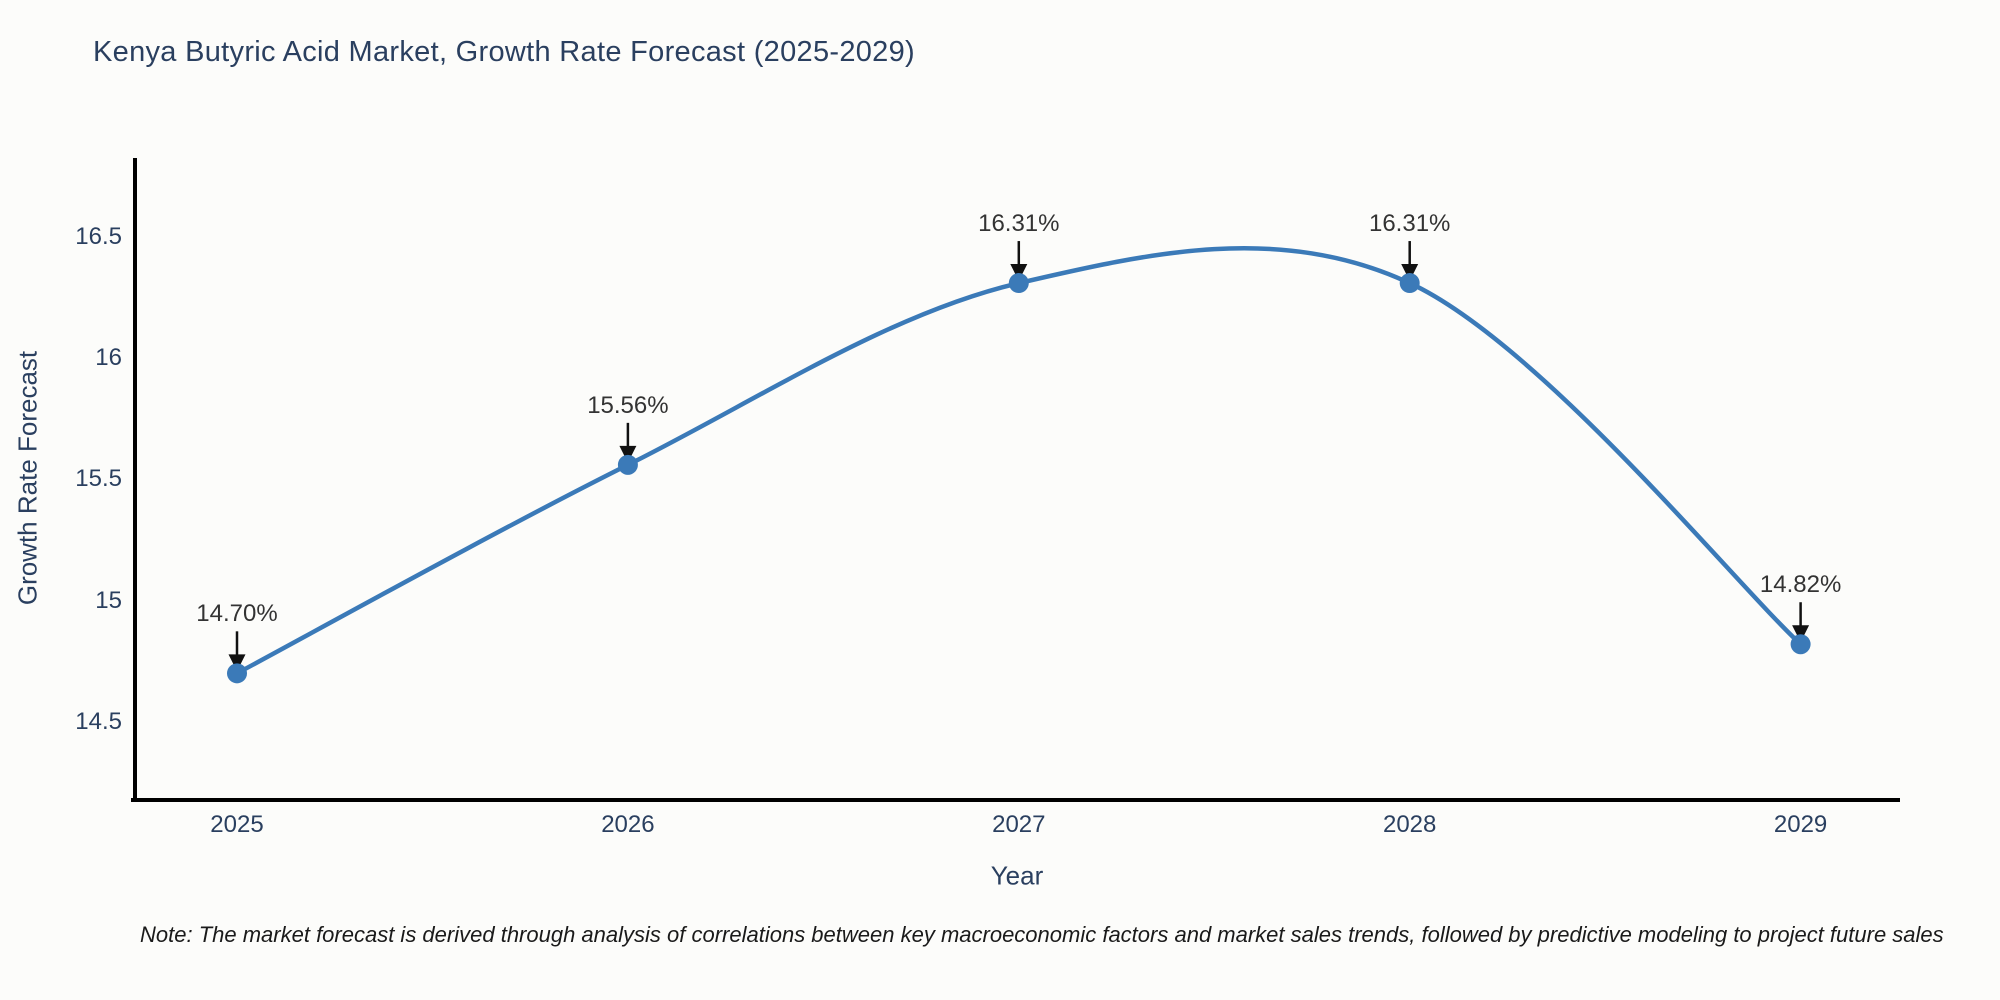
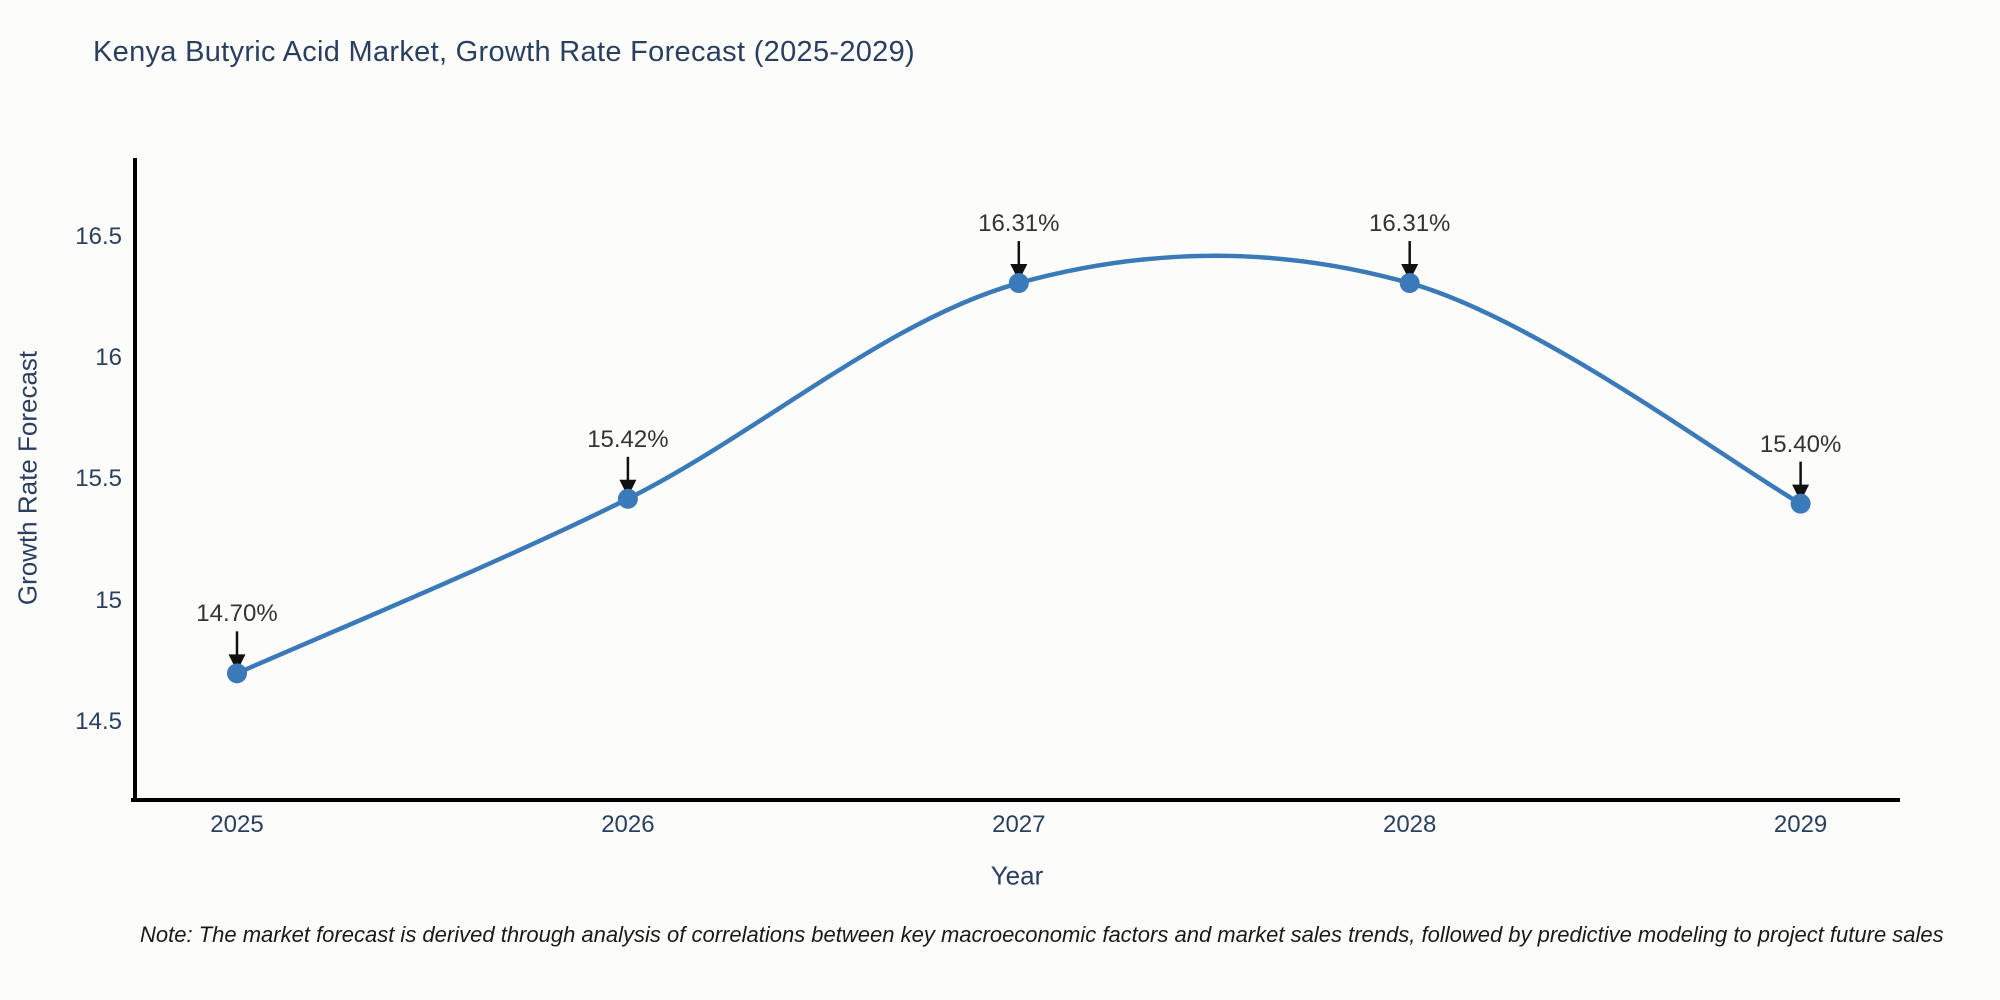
2026: 15.56% -> 15.42%
2029: 14.82% -> 15.40%
